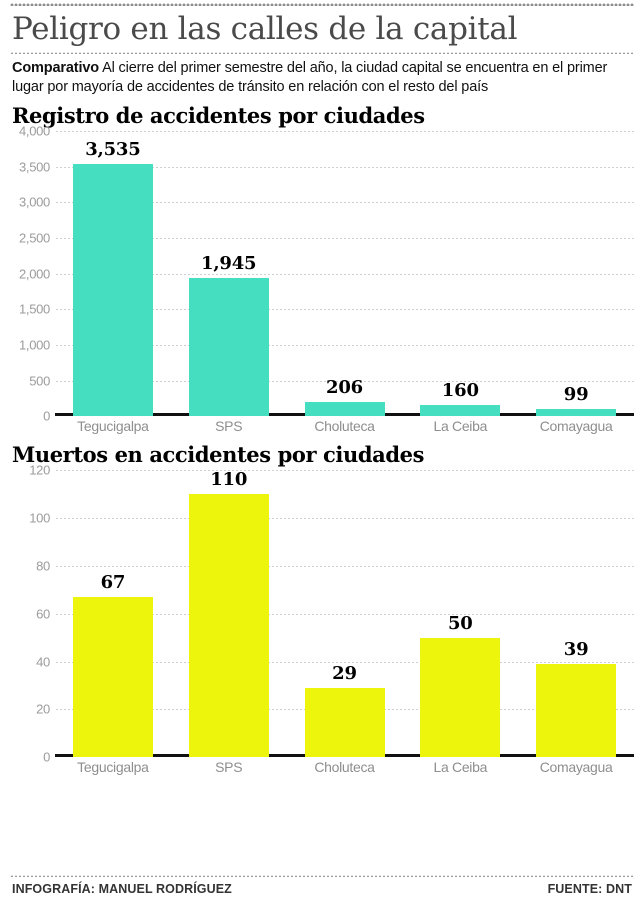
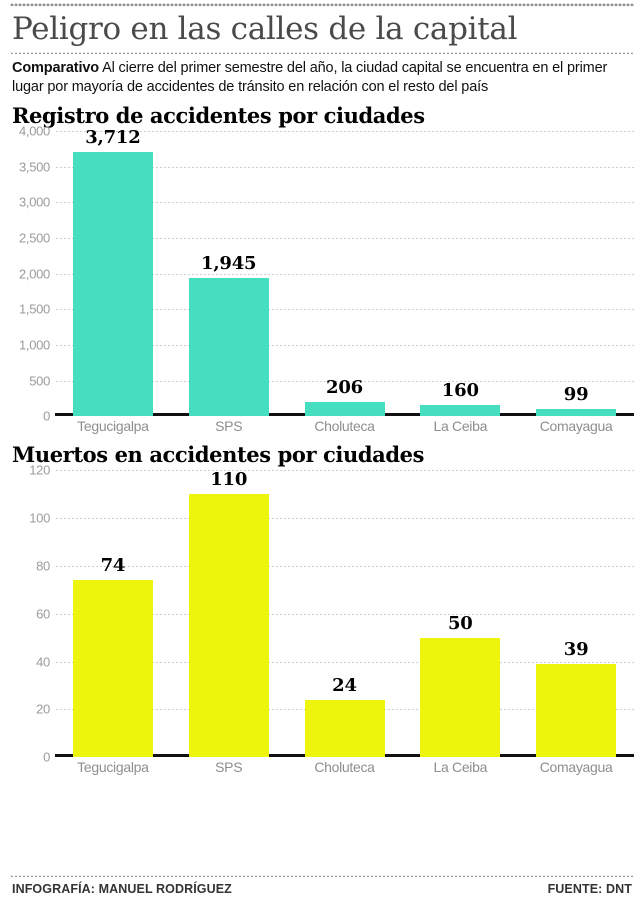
Registro de accidentes por ciudades/Tegucigalpa: 3,535 -> 3,712
Muertos en accidentes por ciudades/Tegucigalpa: 67 -> 74
Muertos en accidentes por ciudades/Choluteca: 29 -> 24
